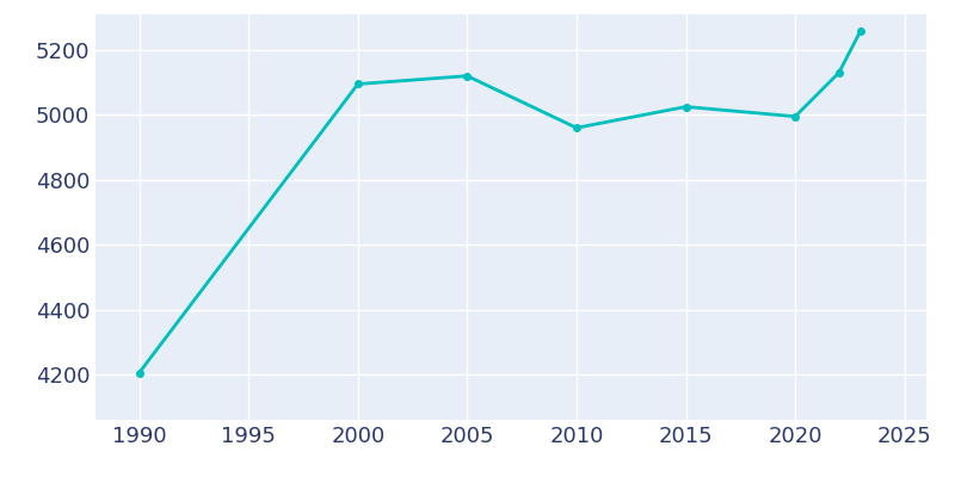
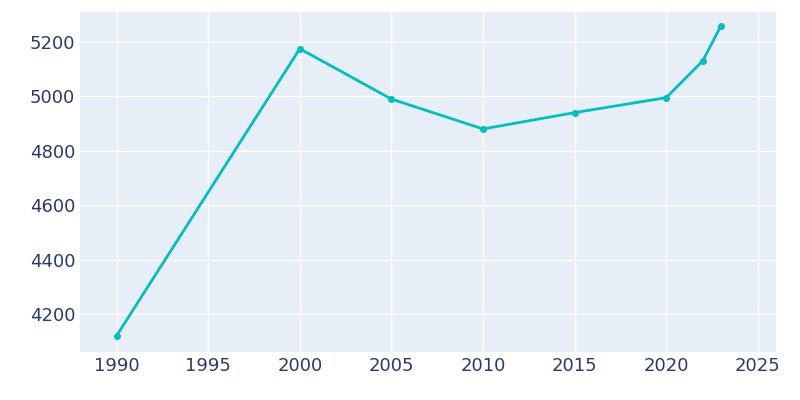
1990: 4205 -> 4120
2000: 5095 -> 5175
2005: 5120 -> 4990
2010: 4960 -> 4880
2015: 5025 -> 4940
